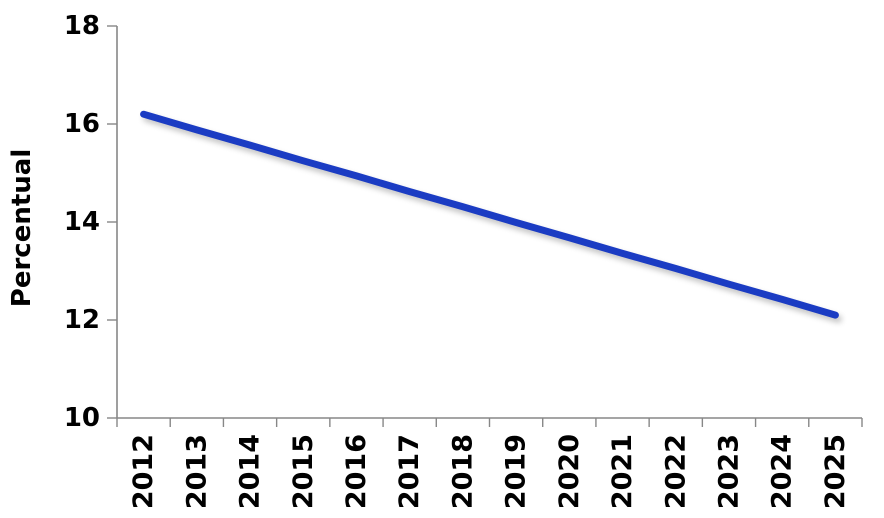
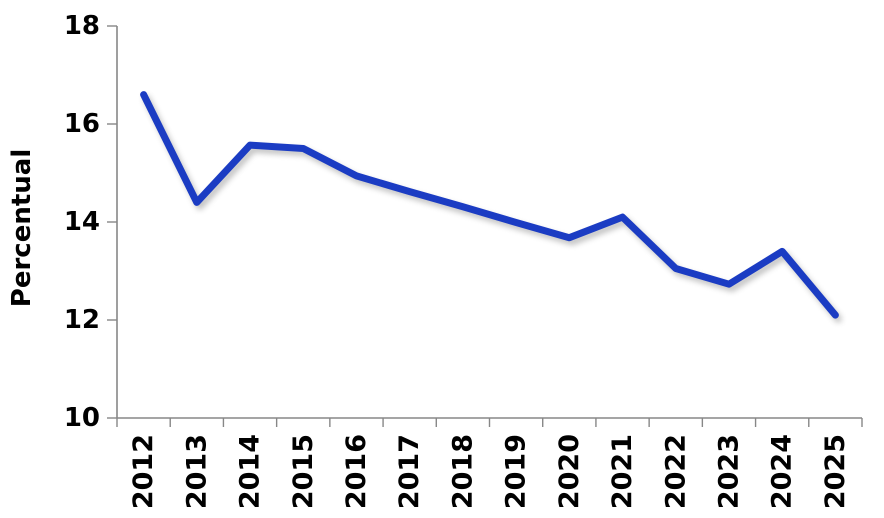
2012: 16.2 -> 16.6
2013: 15.9 -> 14.4
2015: 15.2 -> 15.5
2021: 13.4 -> 14.1
2024: 12.4 -> 13.4
